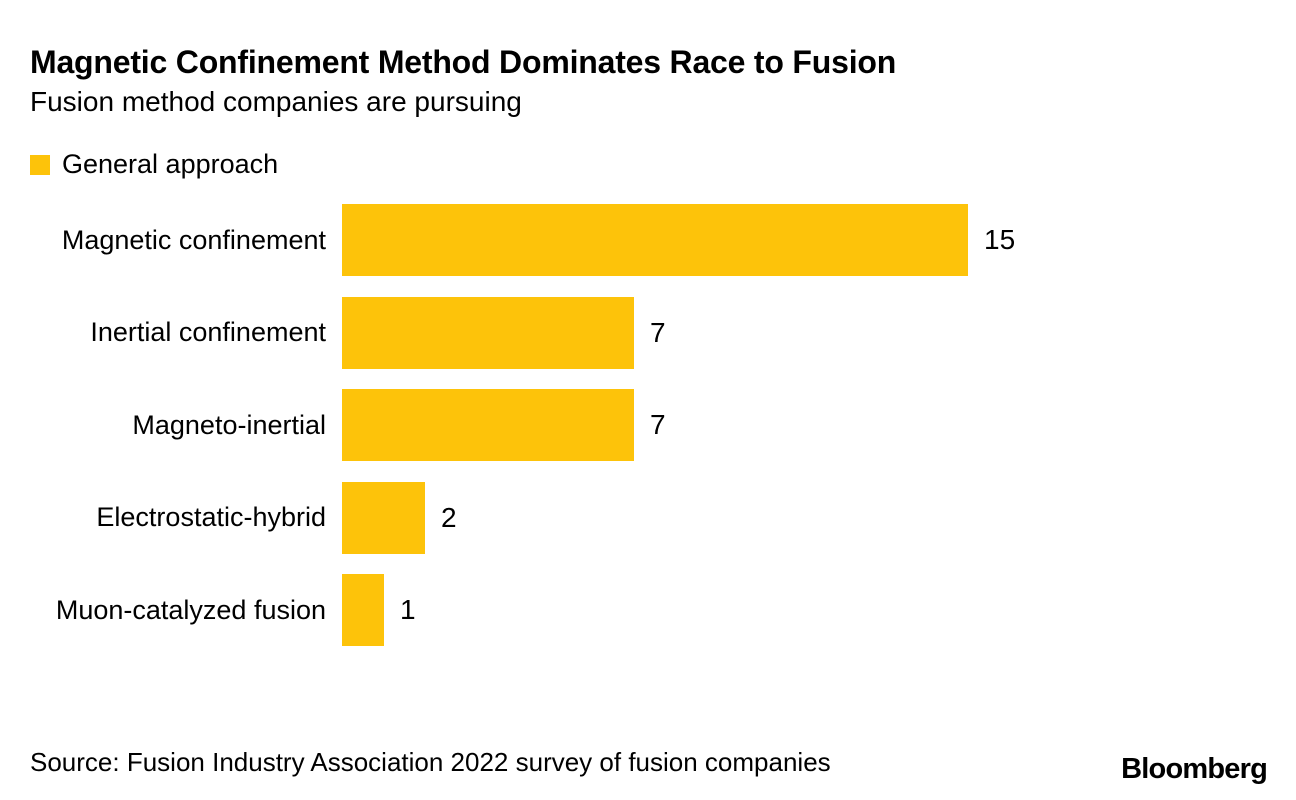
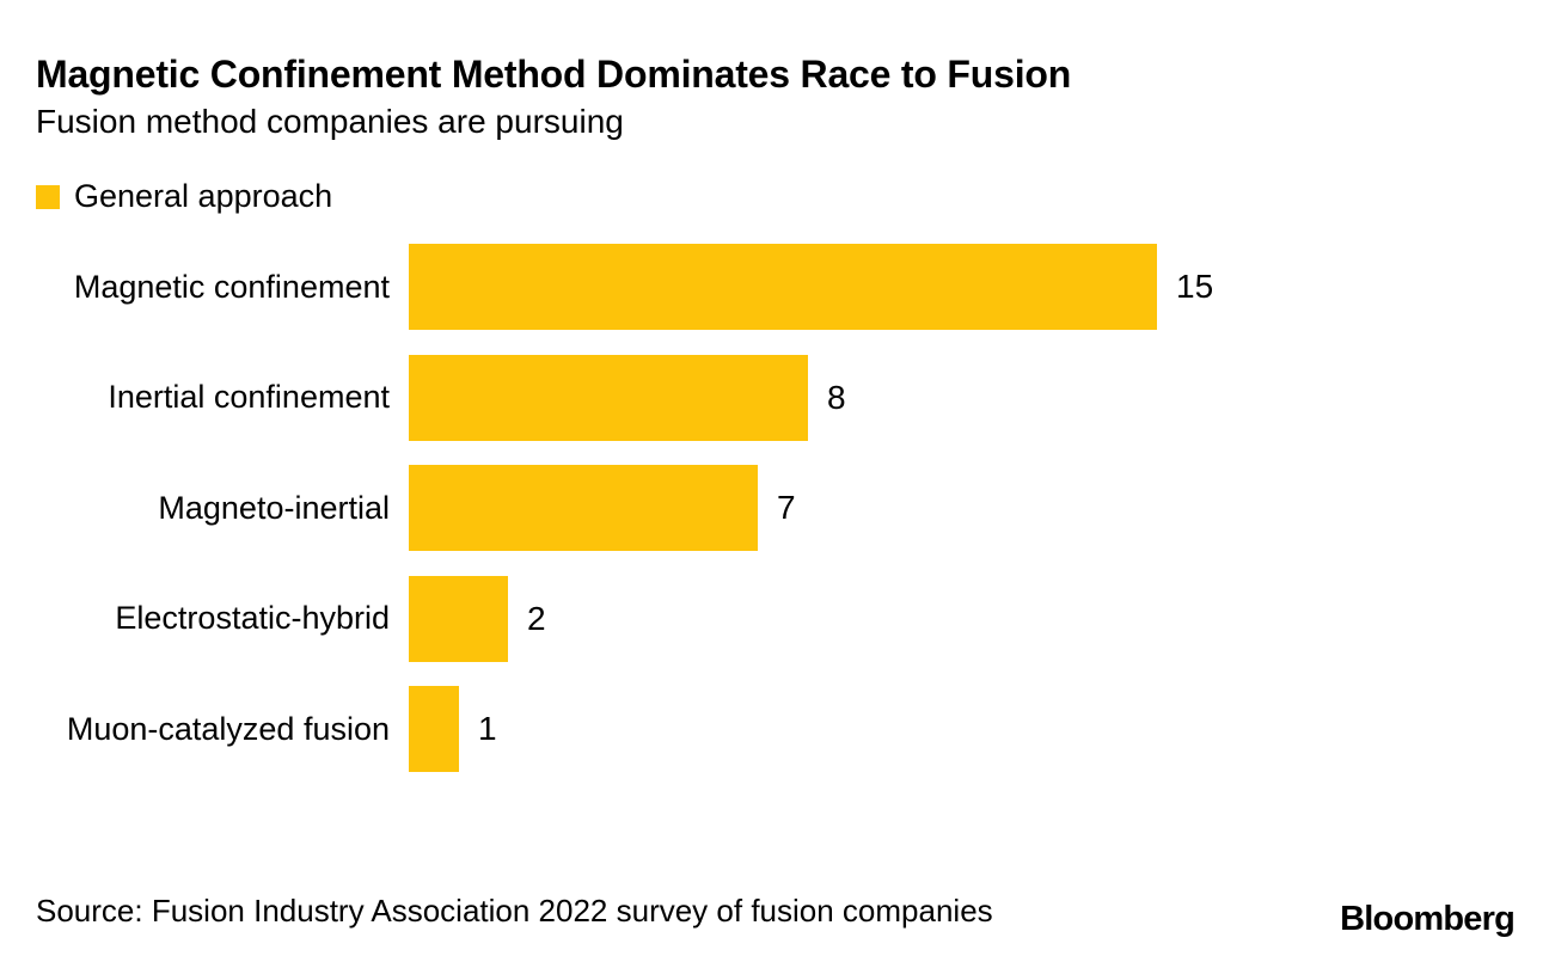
Inertial confinement: 7 -> 8
